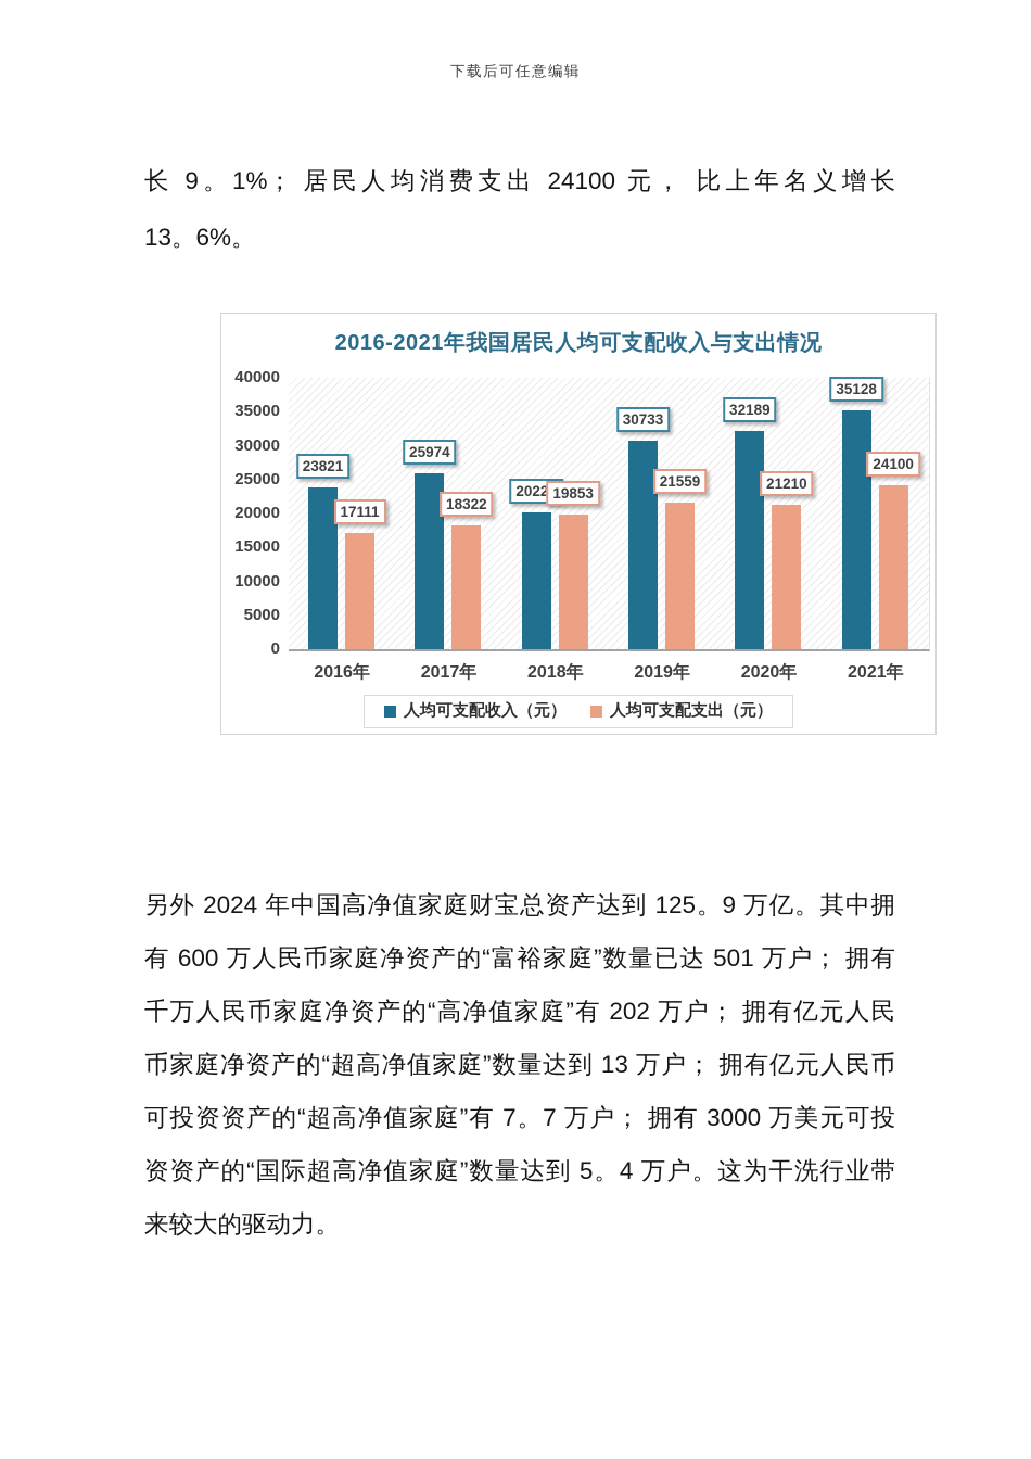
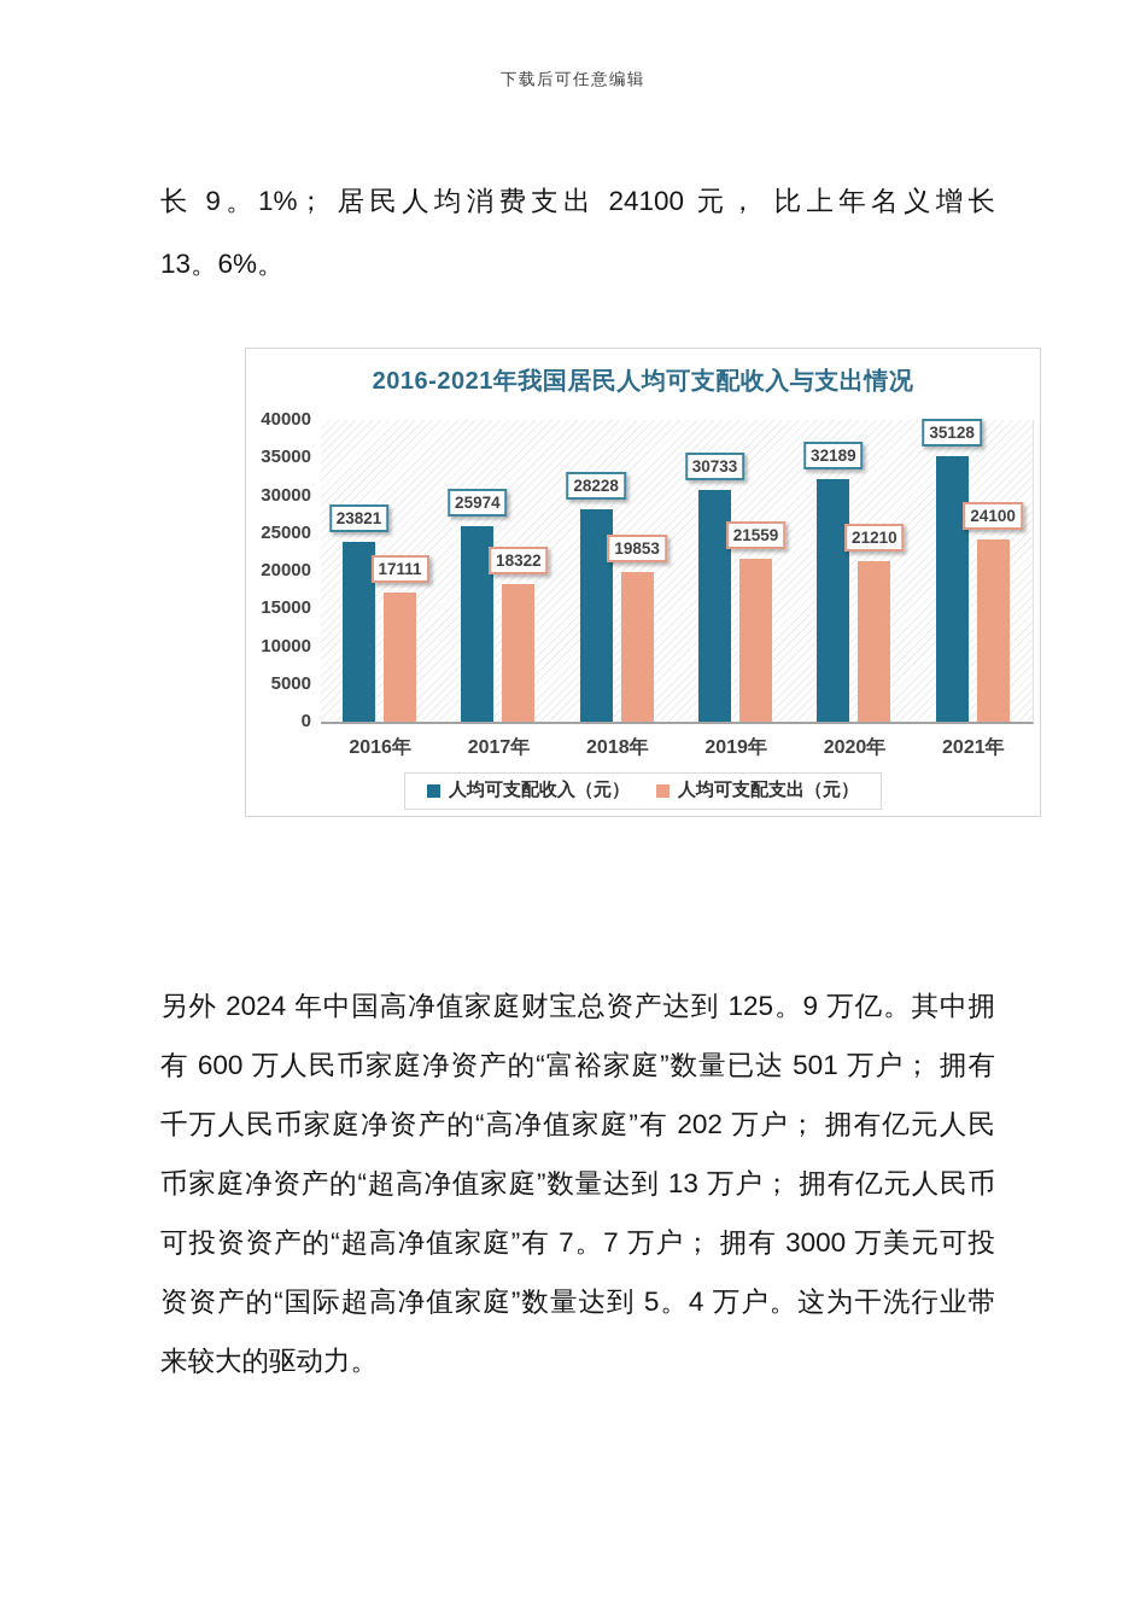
人均可支配收入（元）/2018年: 20221 -> 28228
